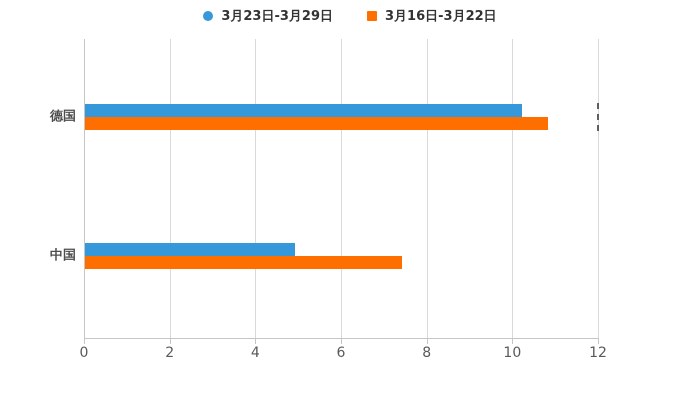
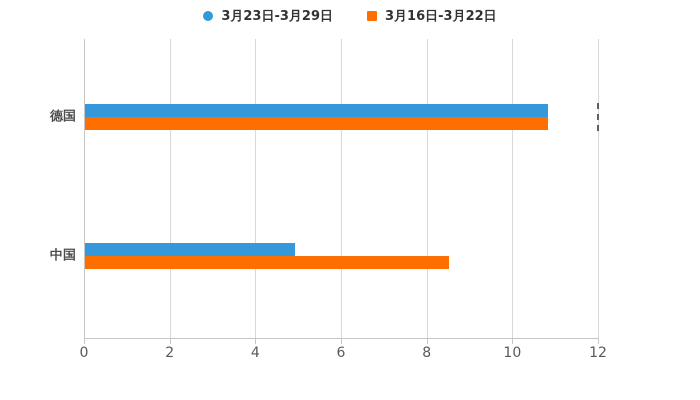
3月23日-3月29日/德国: 10.2 -> 10.8
3月16日-3月22日/中国: 7.4 -> 8.5
